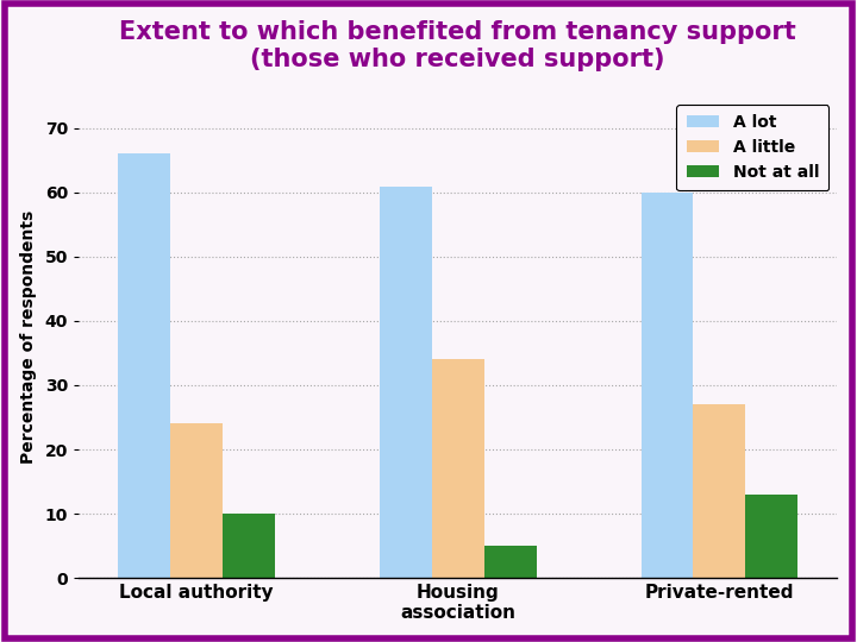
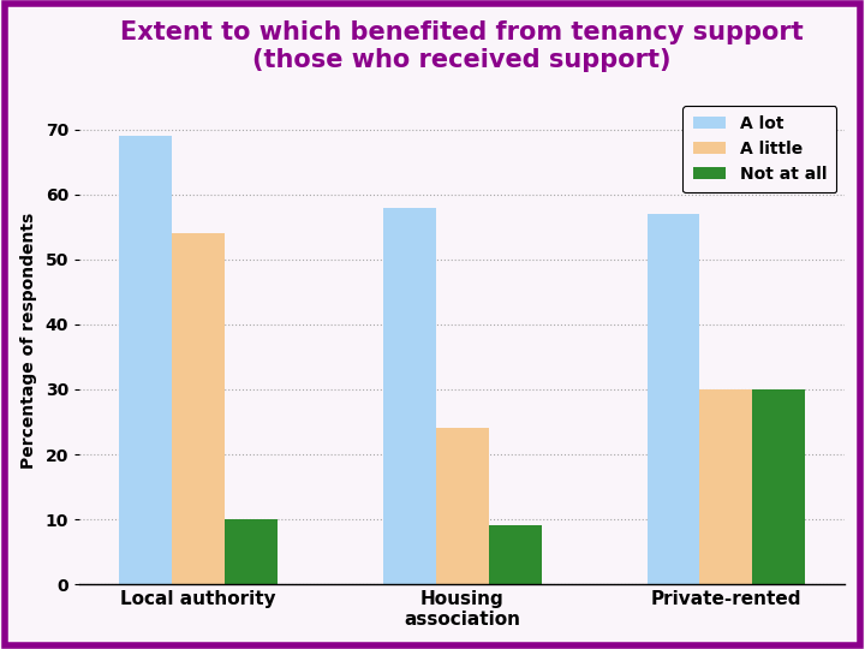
A lot/Local authority: 66 -> 69
A little/Local authority: 24 -> 54
A lot/Housing association: 61 -> 58
A little/Housing association: 34 -> 24
Not at all/Housing association: 5 -> 9
A lot/Private-rented: 60 -> 57
A little/Private-rented: 27 -> 30
Not at all/Private-rented: 13 -> 30
